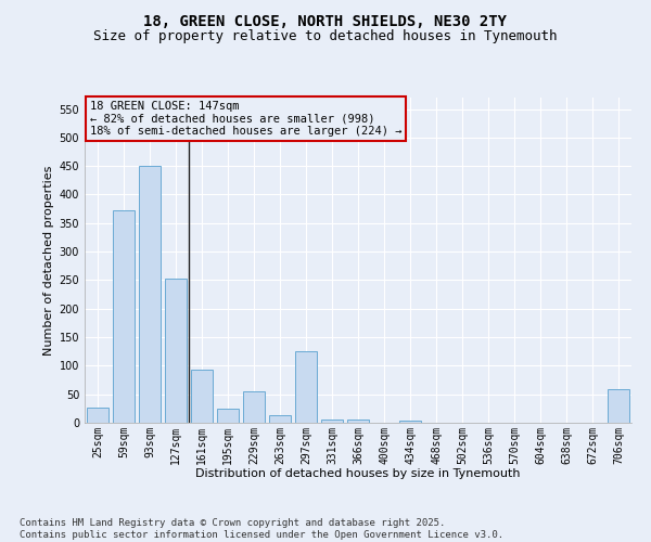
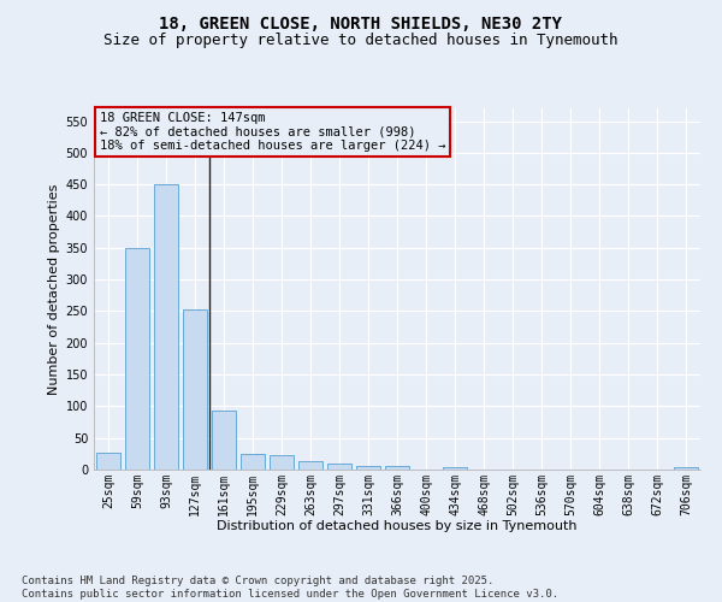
59sqm: 372 -> 350
229sqm: 56 -> 23
297sqm: 126 -> 10
706sqm: 58 -> 4
